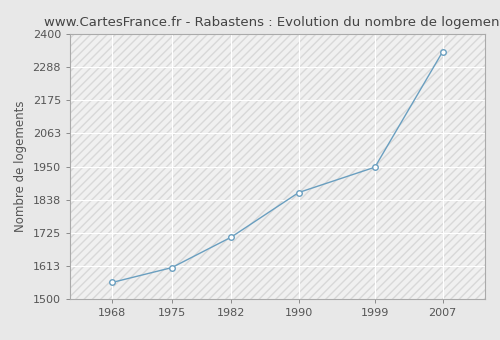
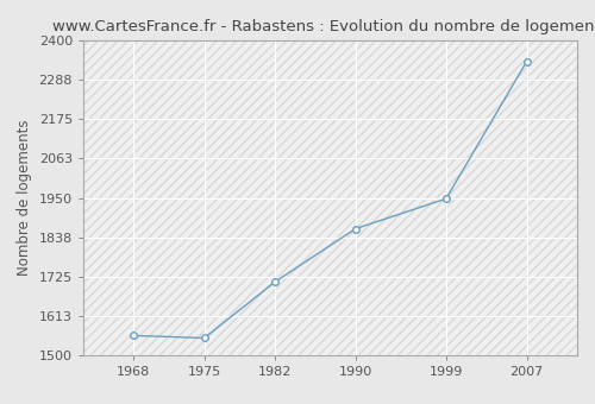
1975: 1607 -> 1550
